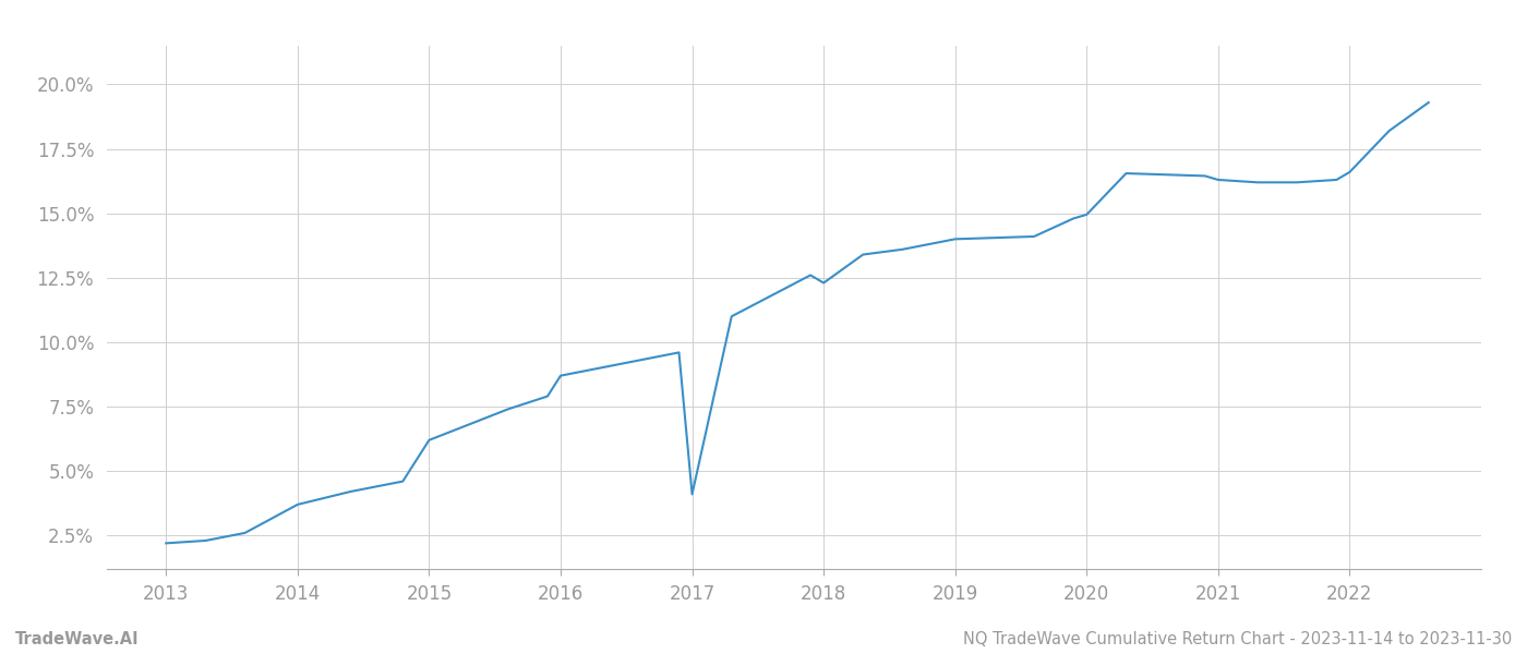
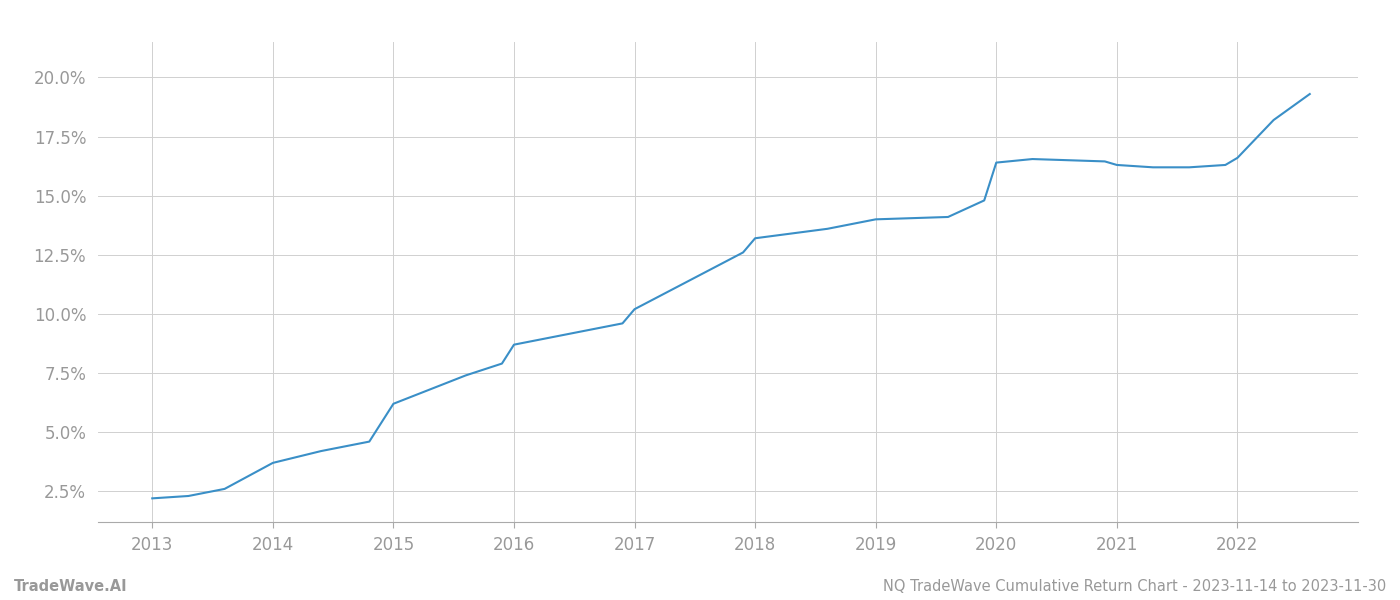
2017: 4.10% -> 10.20%
2018: 12.30% -> 13.20%
2020: 14.95% -> 16.40%
